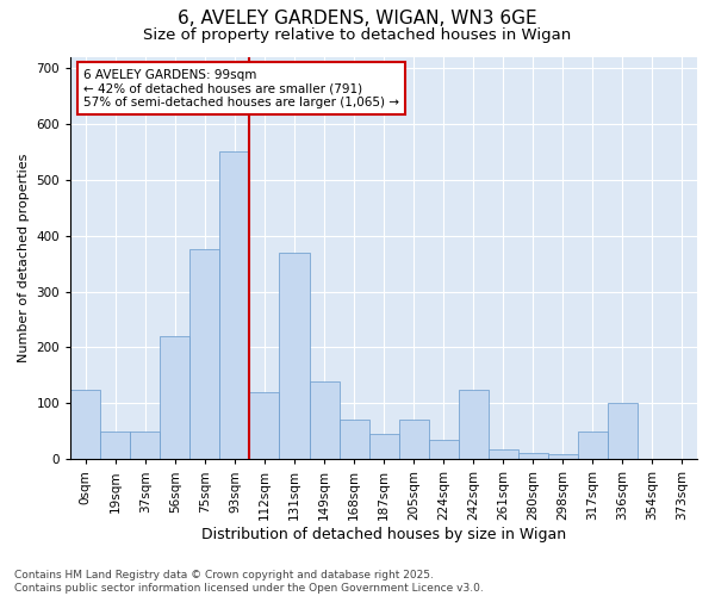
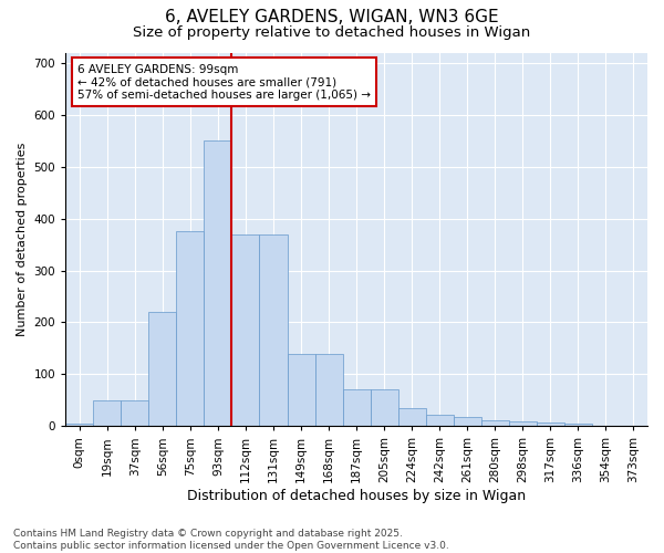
0sqm: 125 -> 5
112sqm: 120 -> 370
168sqm: 70 -> 140
187sqm: 45 -> 70
242sqm: 125 -> 22
317sqm: 50 -> 7
336sqm: 100 -> 4
